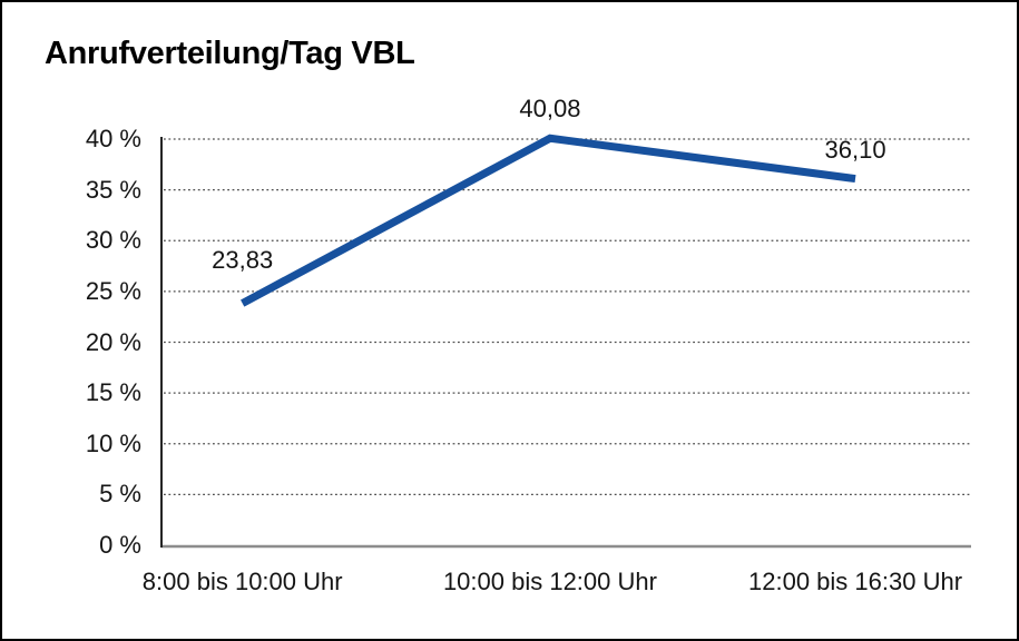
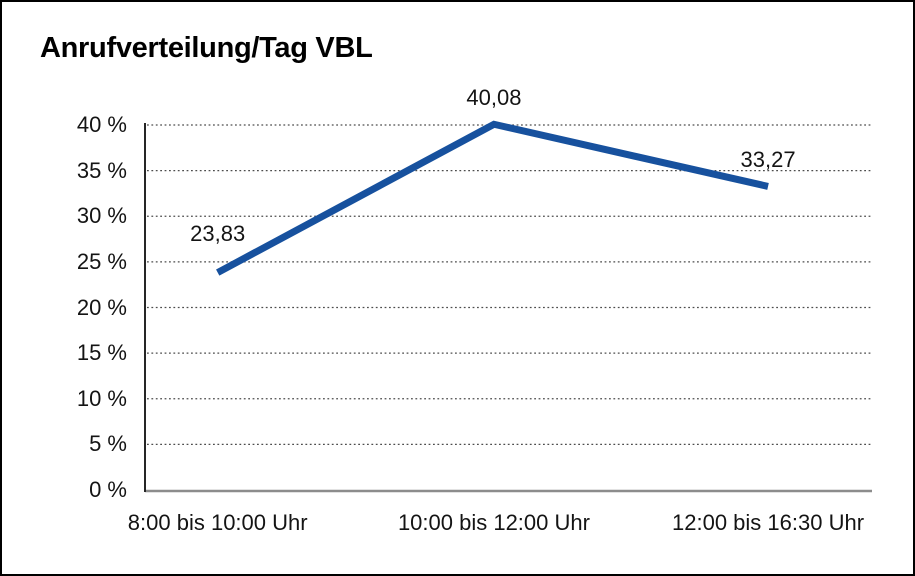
12:00 bis 16:30 Uhr: 36,10 -> 33,27
